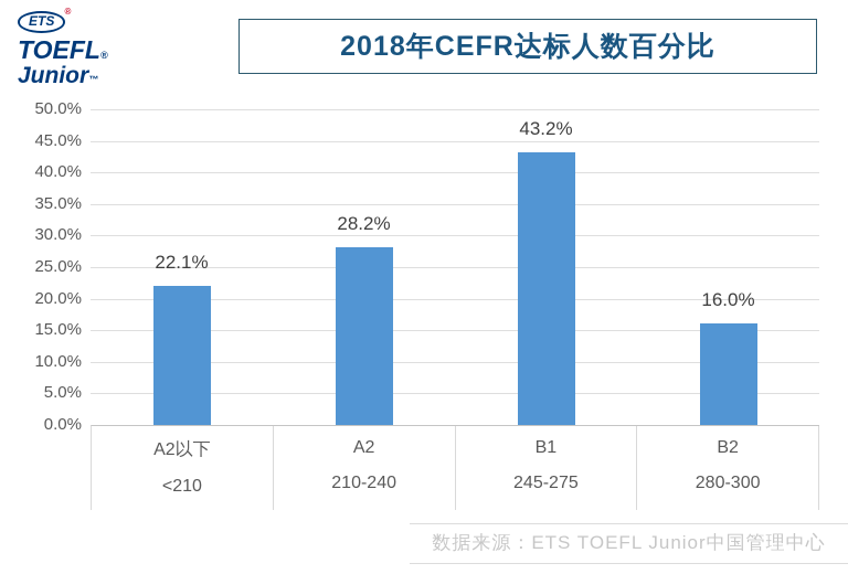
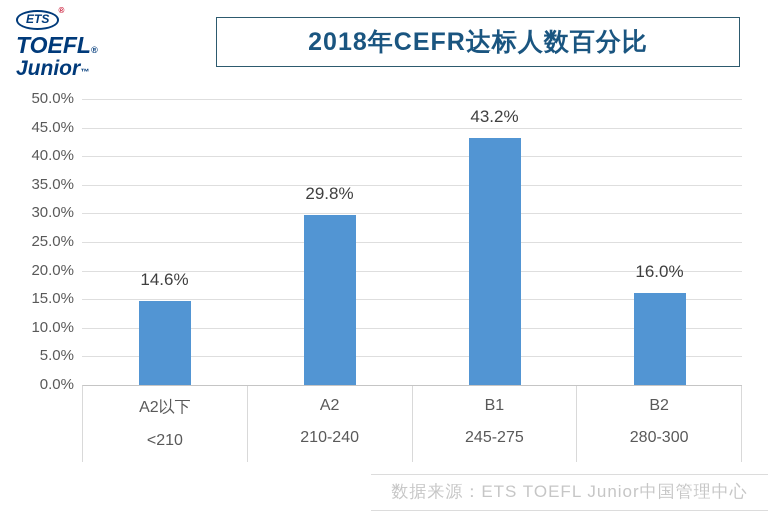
A2以下: 22.1% -> 14.6%
A2: 28.2% -> 29.8%
